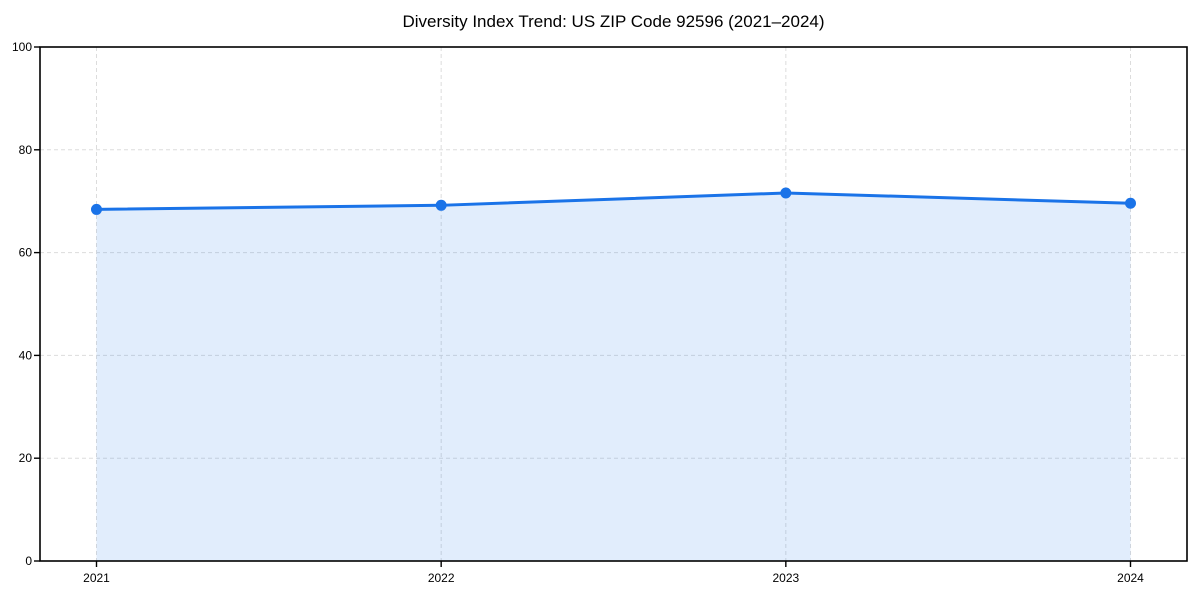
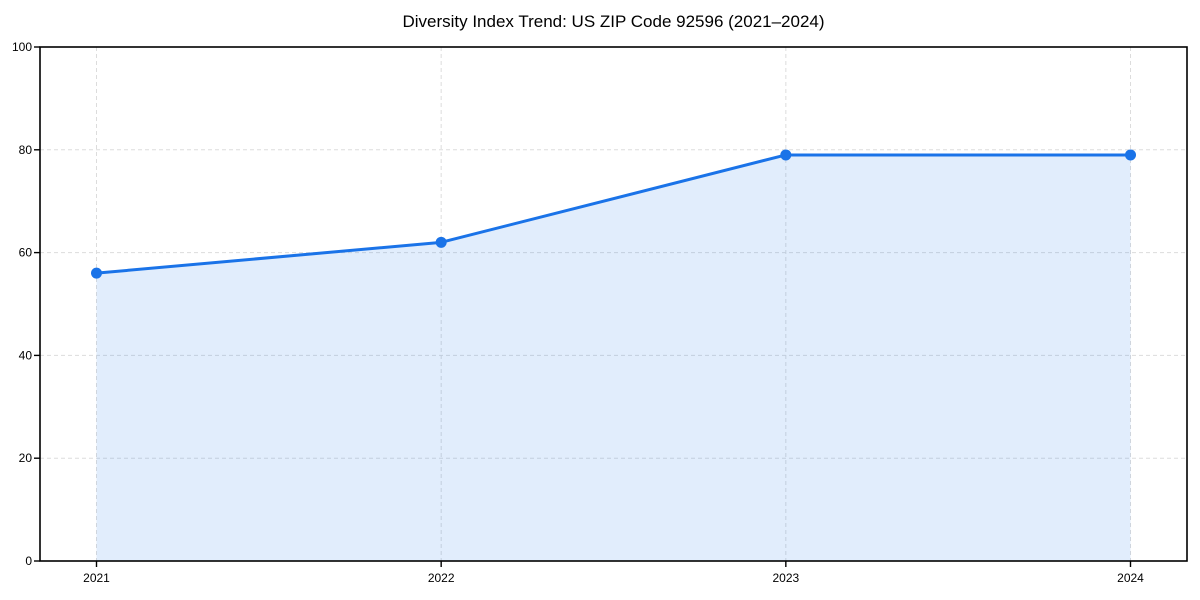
2021: 68 -> 56
2022: 69 -> 62
2023: 72 -> 79
2024: 70 -> 79
